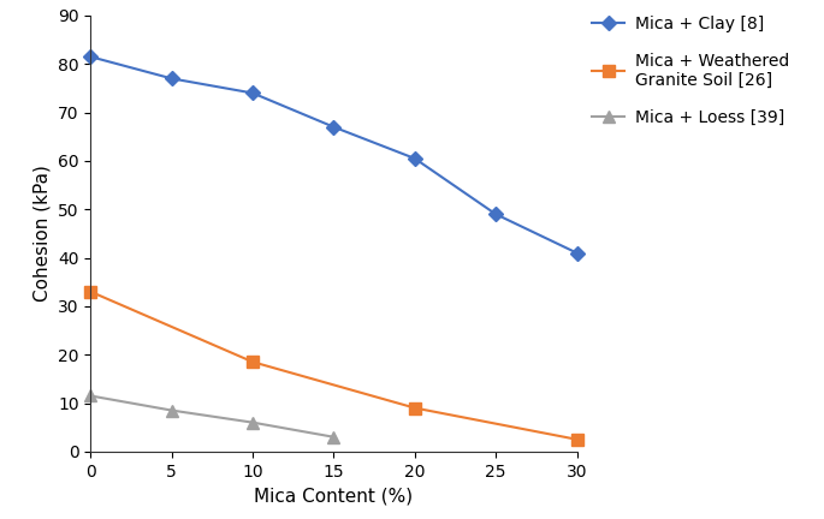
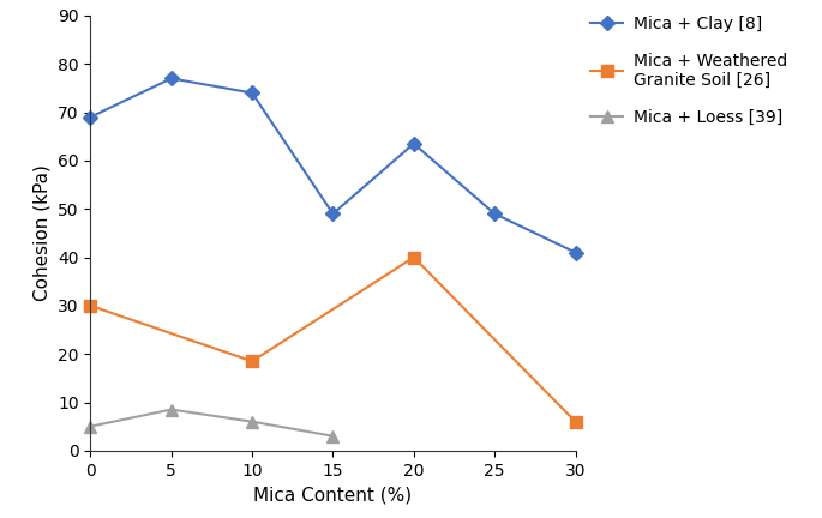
Mica + Clay [8]/0: 81.5 -> 69.0
Mica + Weathered Granite Soil [26]/0: 33.0 -> 30.0
Mica + Loess [39]/0: 11.5 -> 5.0
Mica + Clay [8]/15: 67.0 -> 49.0
Mica + Clay [8]/20: 60.5 -> 63.5
Mica + Weathered Granite Soil [26]/20: 9.0 -> 40.0
Mica + Weathered Granite Soil [26]/30: 2.5 -> 6.0
